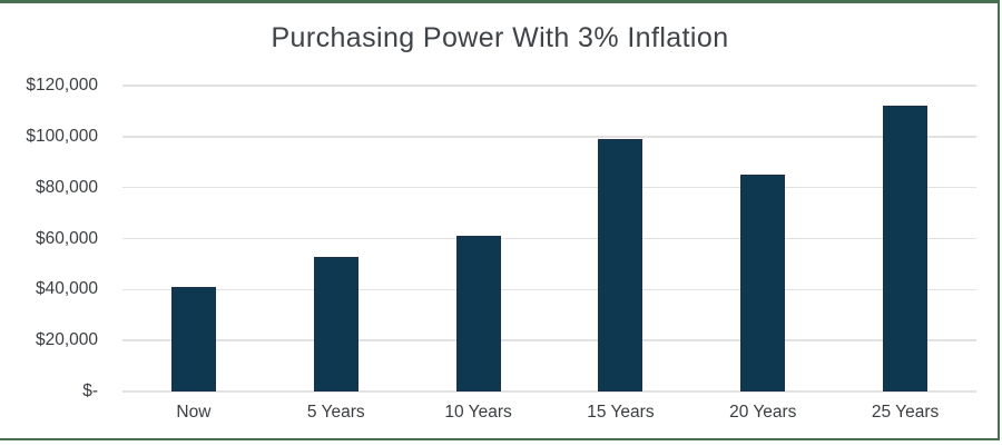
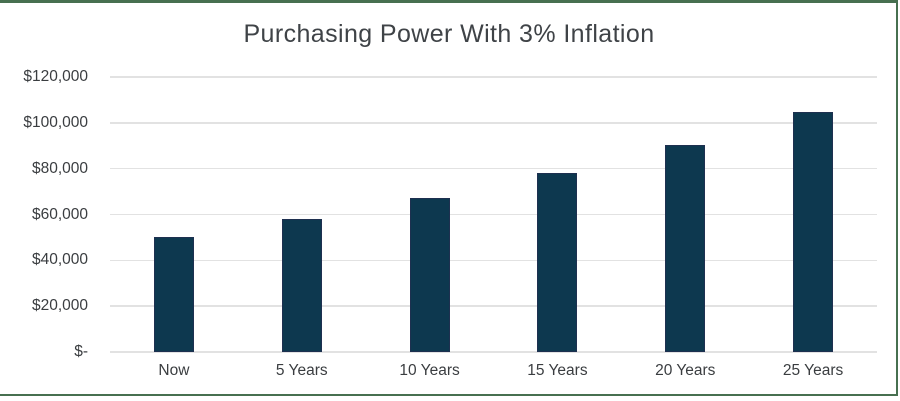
Now: $41000 -> $50000
5 Years: $53000 -> $58000
10 Years: $61000 -> $67000
15 Years: $99000 -> $78000
20 Years: $85000 -> $90000
25 Years: $112000 -> $105000
